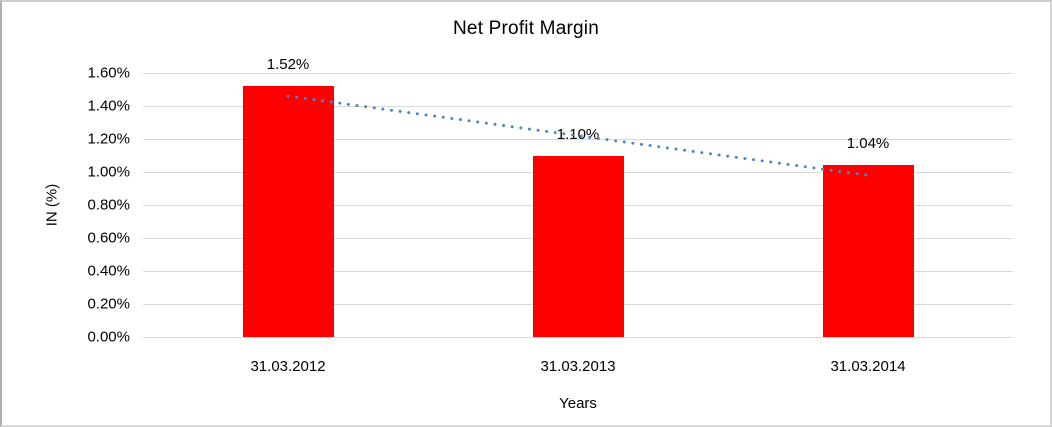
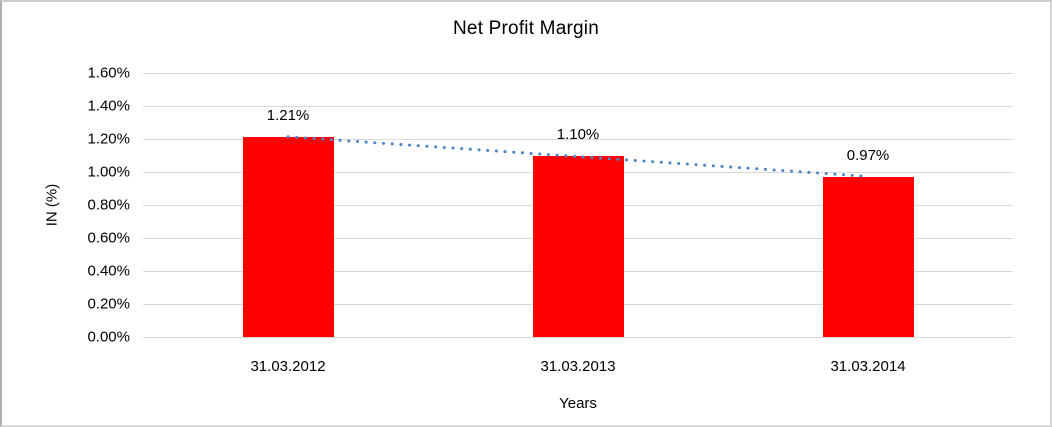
31.03.2012: 1.52% -> 1.21%
31.03.2014: 1.04% -> 0.97%
